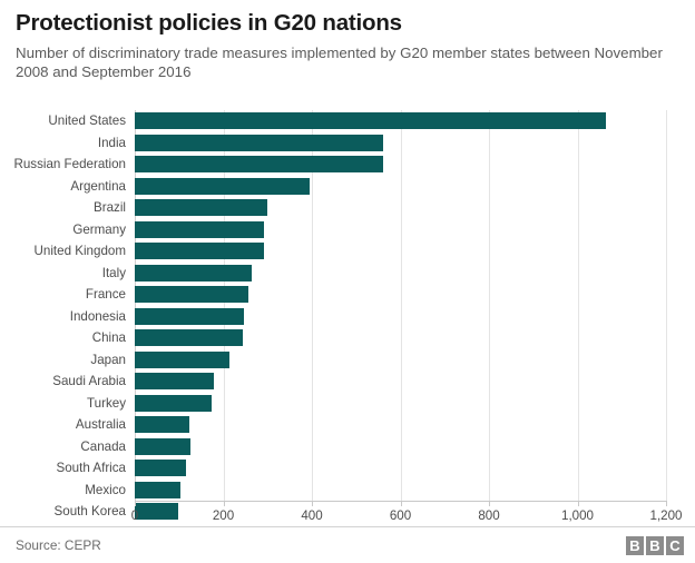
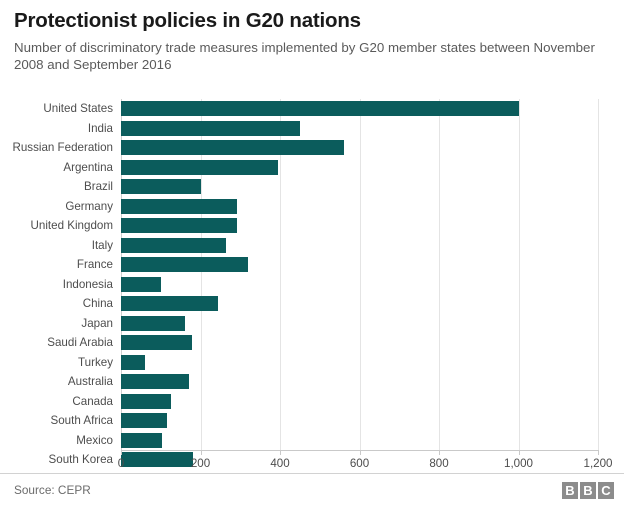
United States: 1060 -> 1000
India: 560 -> 450
Brazil: 300 -> 200
France: 260 -> 320
Indonesia: 250 -> 100
Japan: 220 -> 160
Turkey: 170 -> 60
Australia: 120 -> 170
South Korea: 100 -> 180
